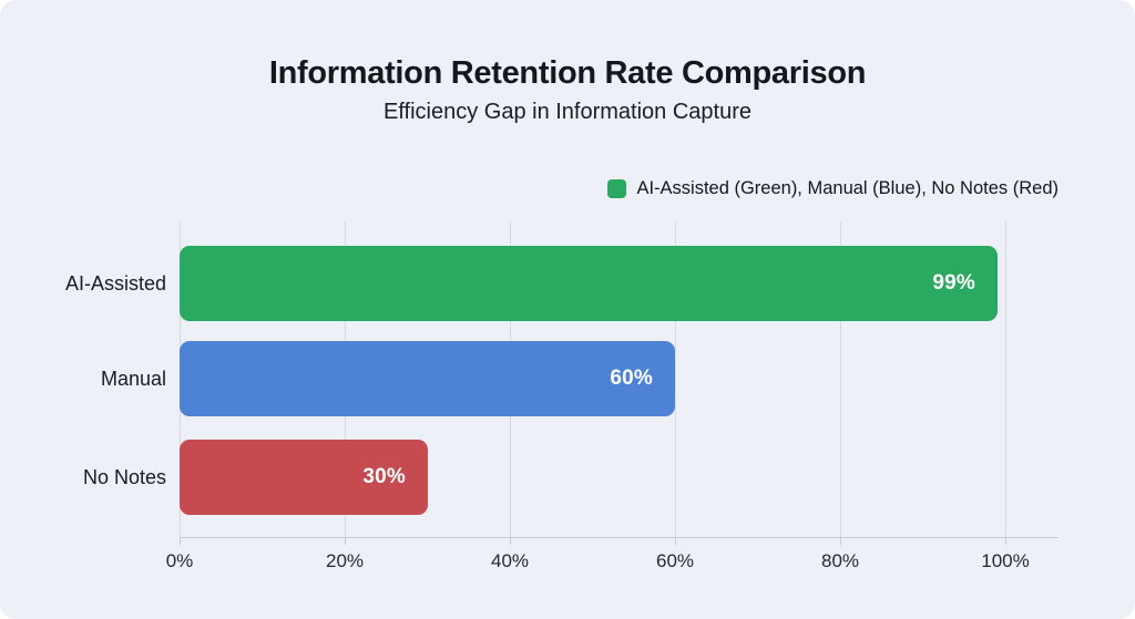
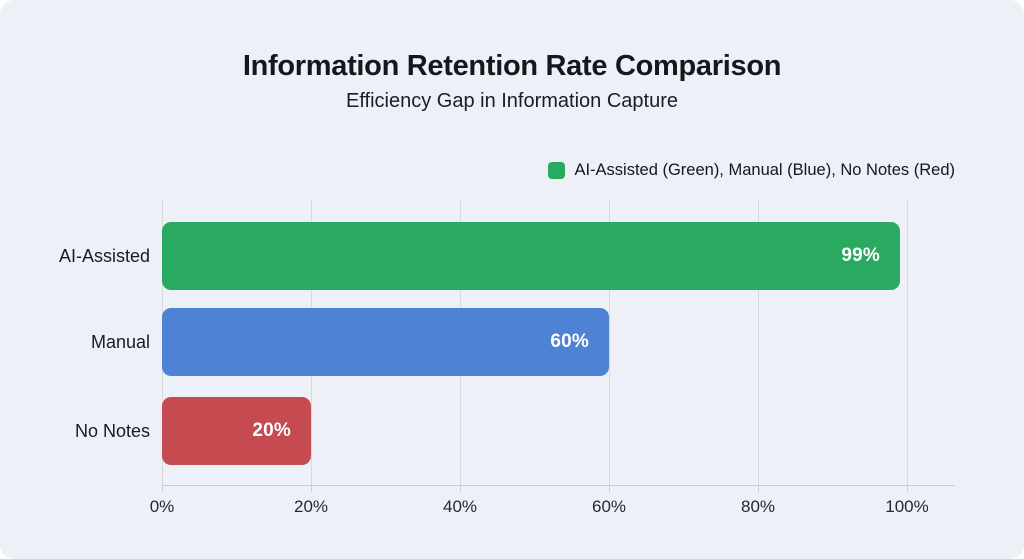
No Notes: 30% -> 20%
